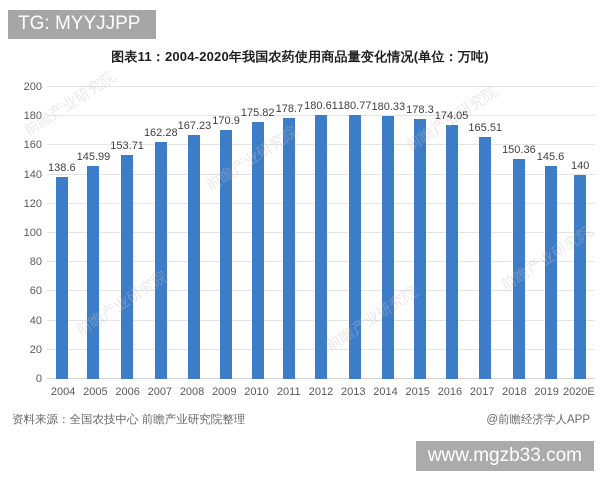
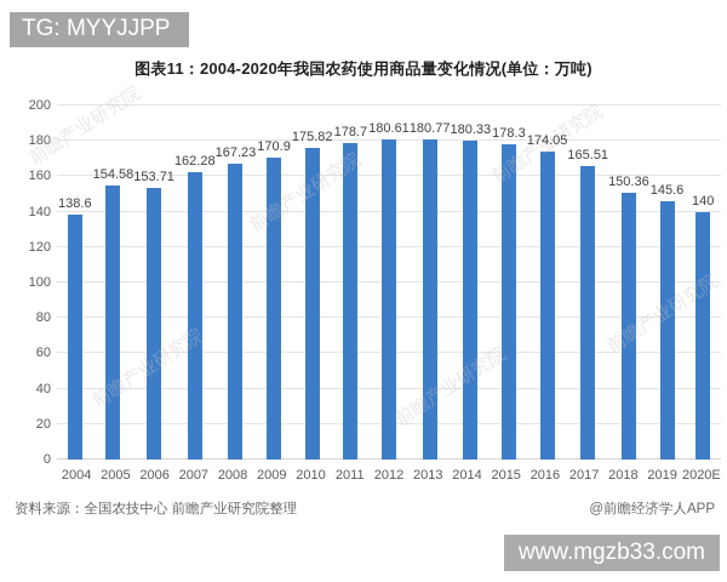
2005: 145.99 -> 154.58
